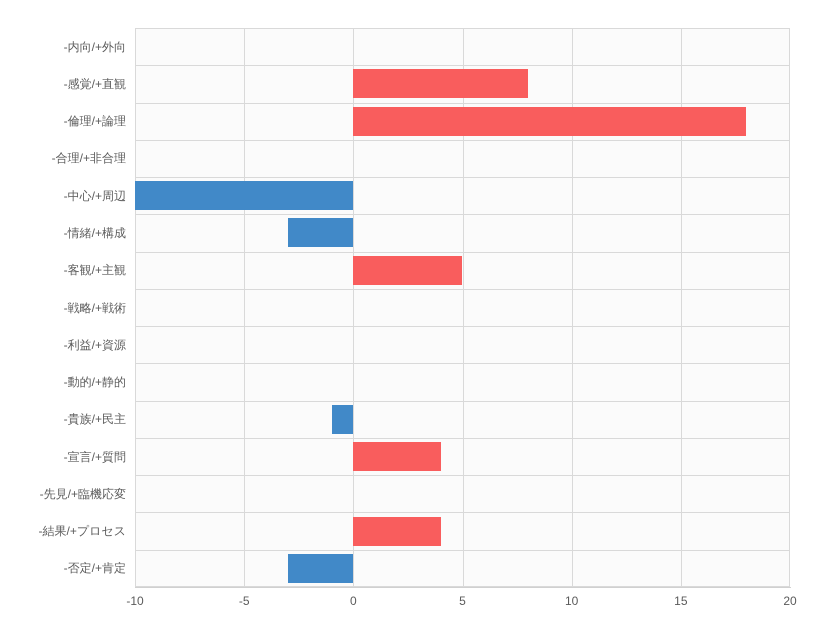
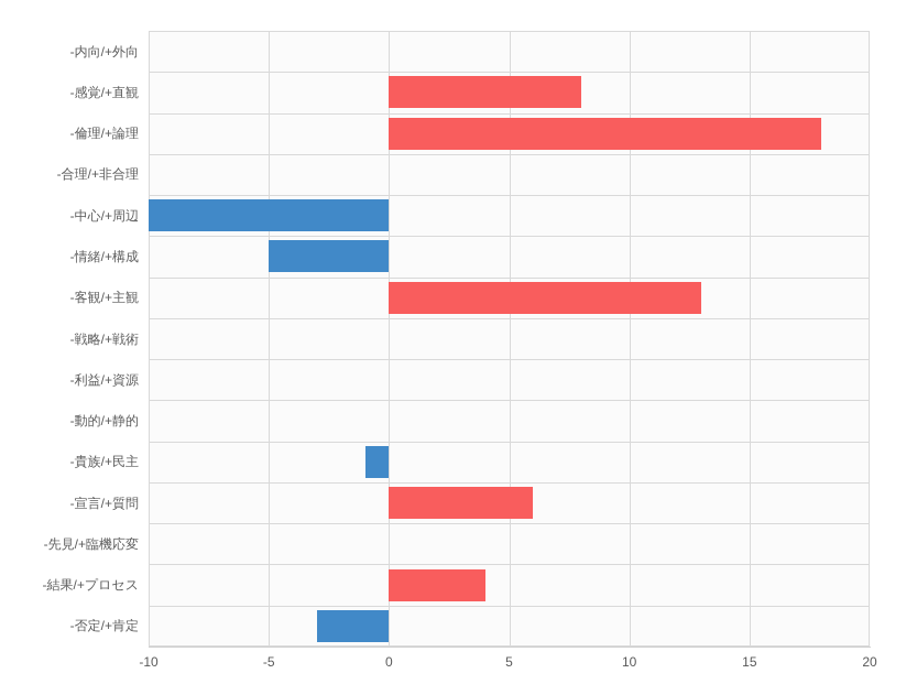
-情緒/+構成: -3 -> -5
-客観/+主観: 5 -> 13
-宣言/+質問: 4 -> 6
